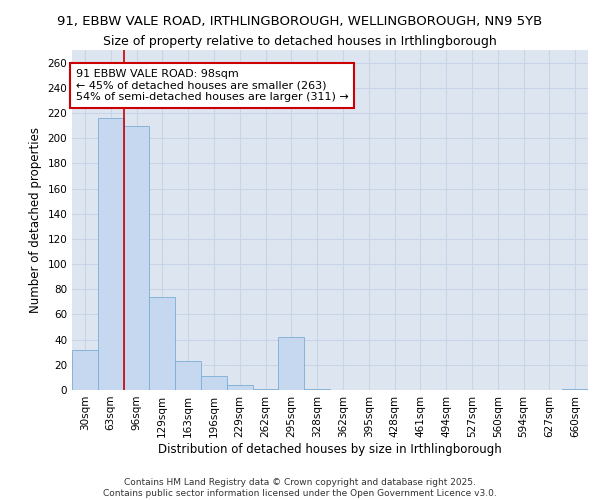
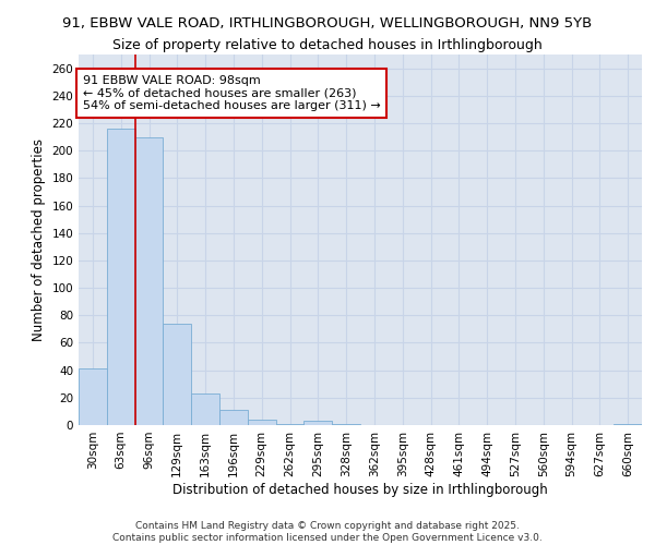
30sqm: 32 -> 41
295sqm: 42 -> 3
